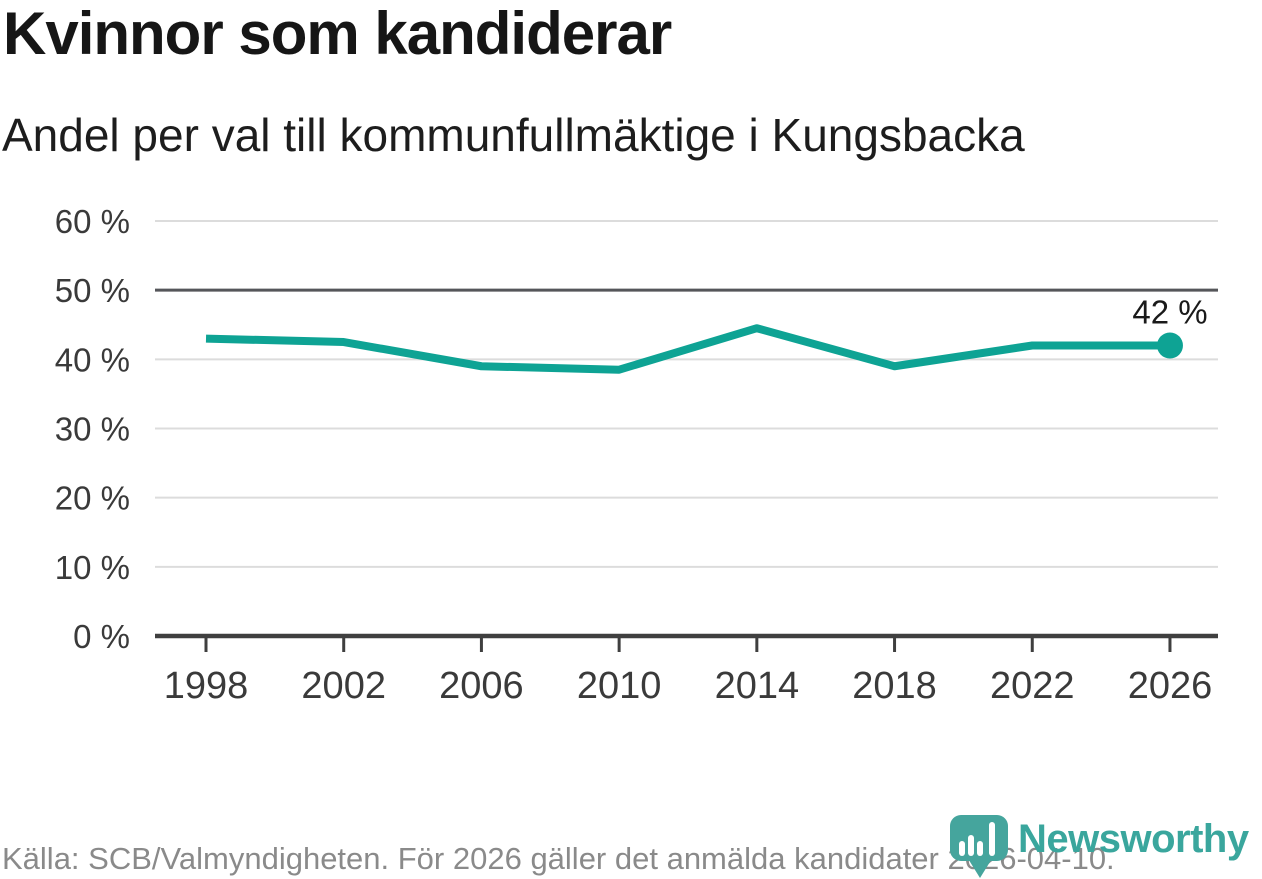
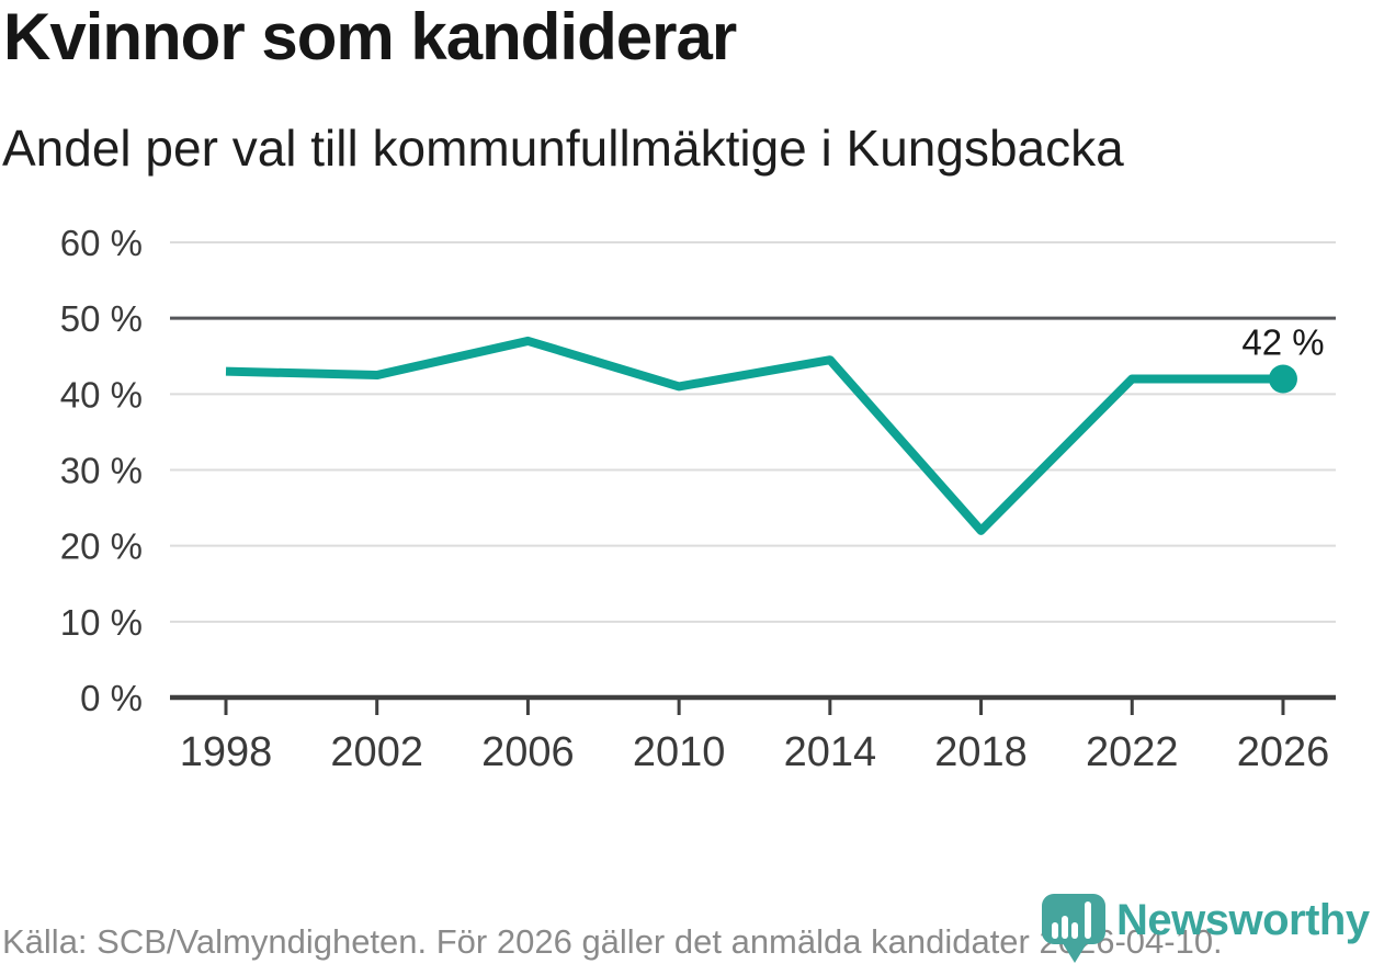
2006: 39% -> 47%
2010: 38% -> 41%
2018: 39% -> 22%
